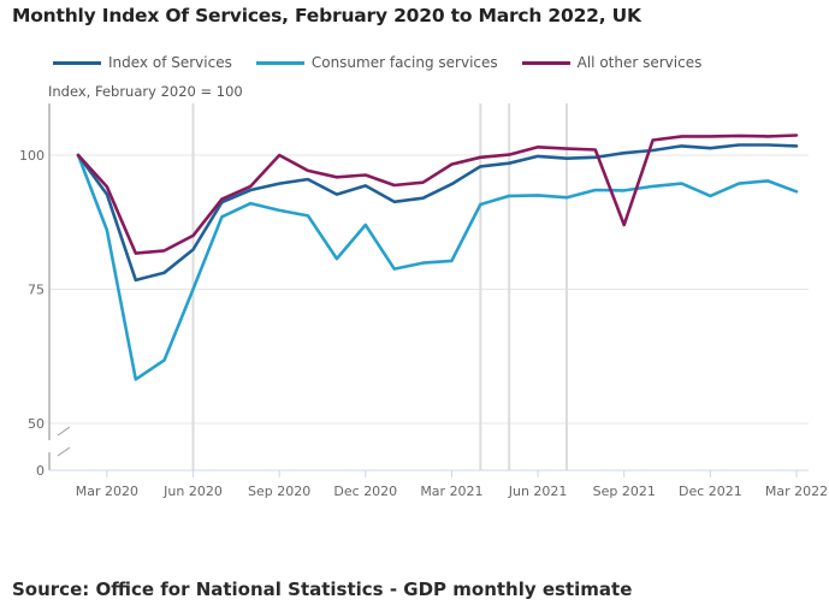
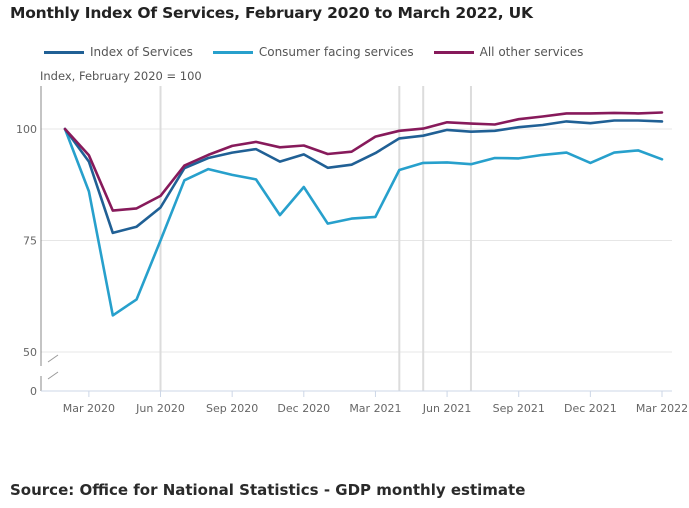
All other services/Sep 2020: 100 -> 96
All other services/Sep 2021: 87 -> 102
